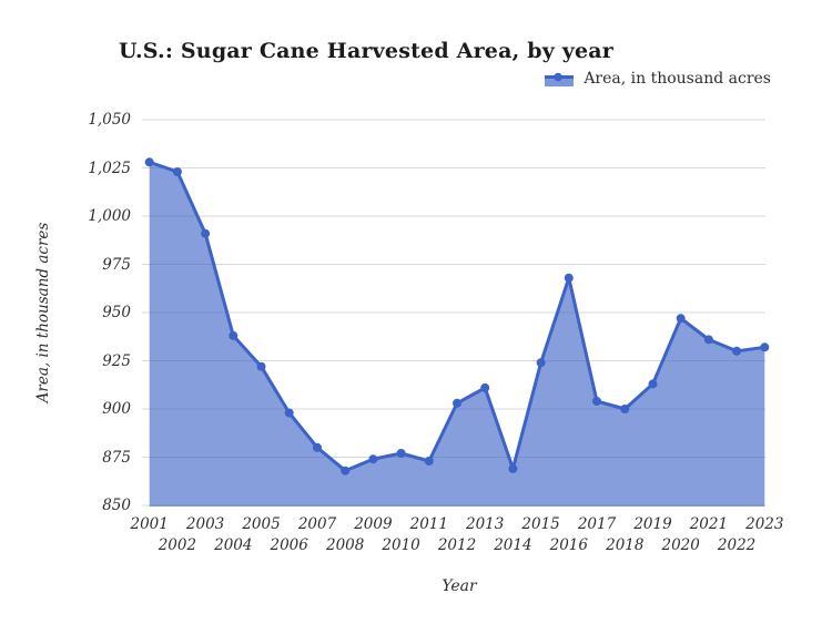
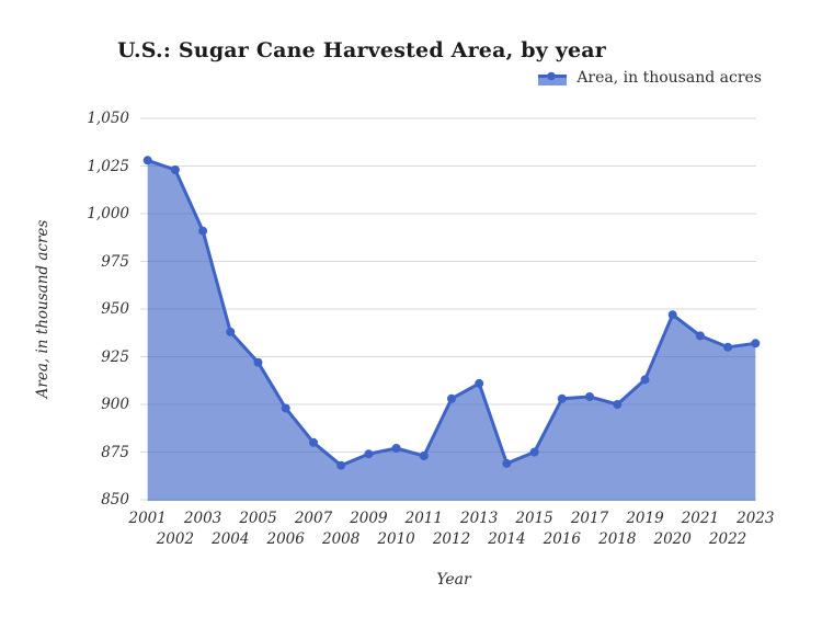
2015: 924 -> 875
2016: 968 -> 903
